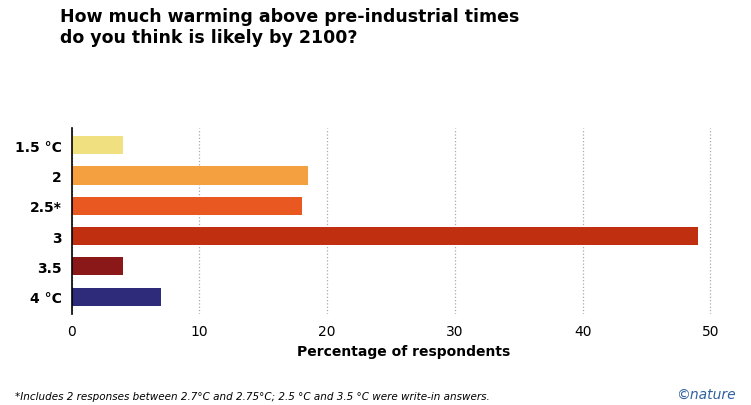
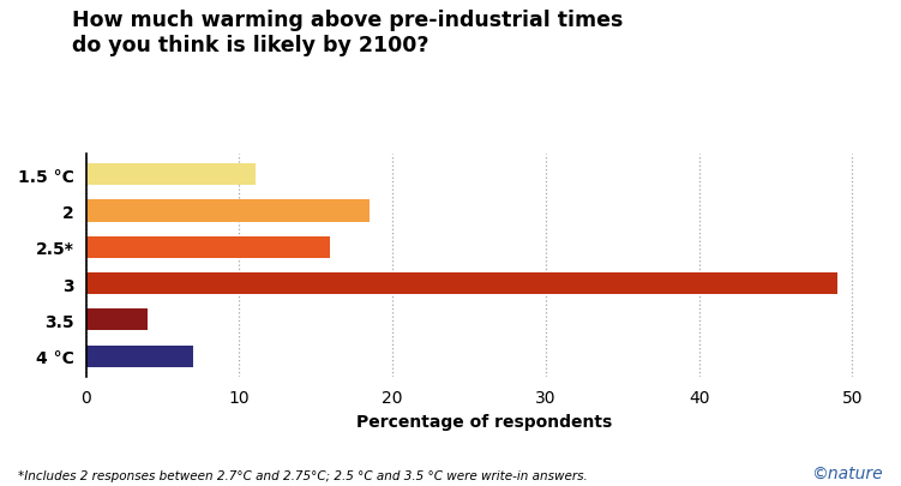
1.5 °C: 4.0 -> 11.1
2.5*: 18.0 -> 15.9
